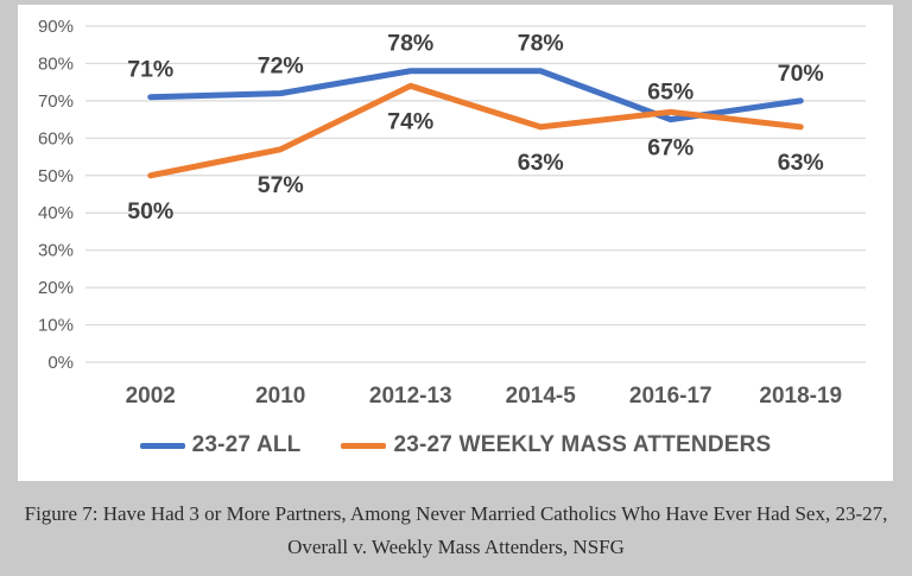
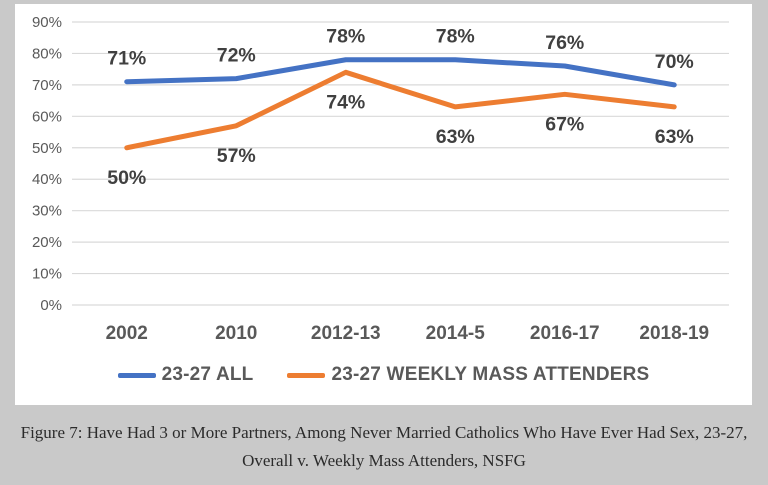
23-27 ALL/2016-17: 65% -> 76%
